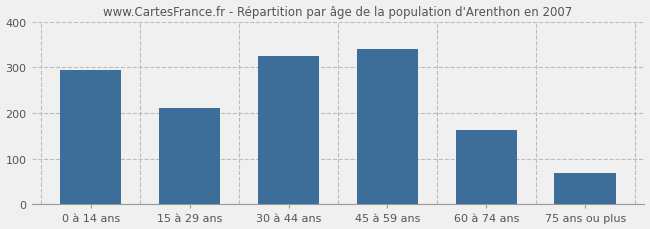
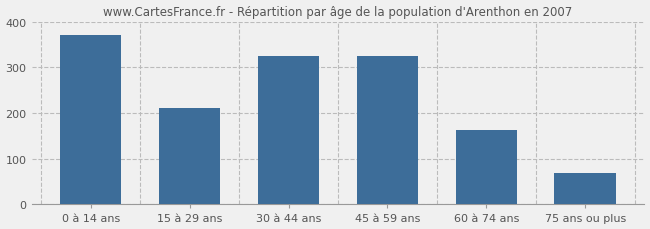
0 à 14 ans: 295 -> 370
45 à 59 ans: 340 -> 325
